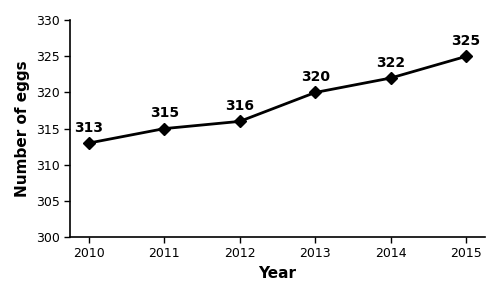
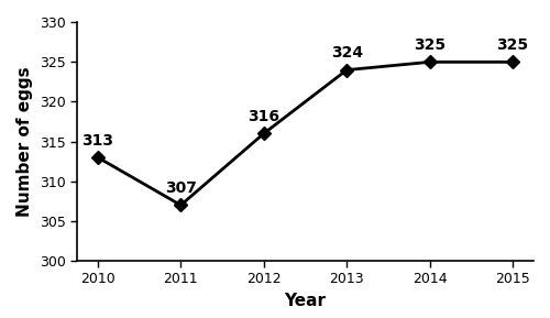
2011: 315 -> 307
2013: 320 -> 324
2014: 322 -> 325
